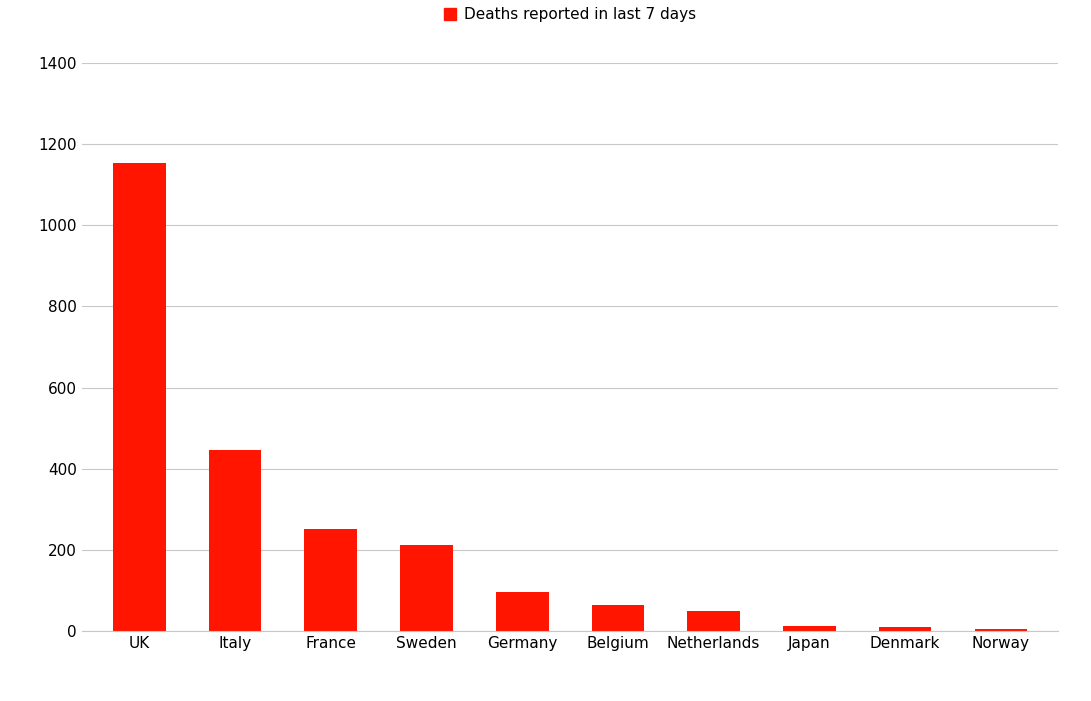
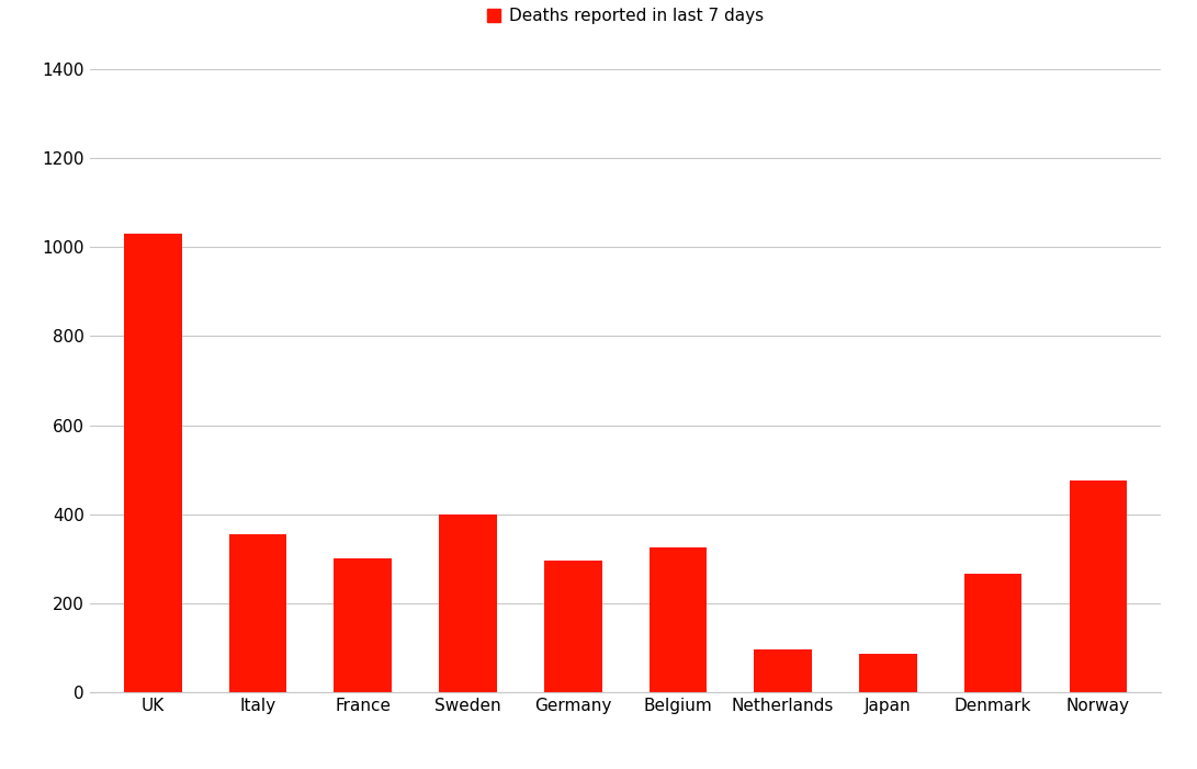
UK: 1153 -> 1030
Italy: 446 -> 355
France: 252 -> 300
Sweden: 213 -> 400
Germany: 96 -> 295
Belgium: 63 -> 325
Netherlands: 48 -> 95
Japan: 11 -> 85
Denmark: 10 -> 265
Norway: 5 -> 475
